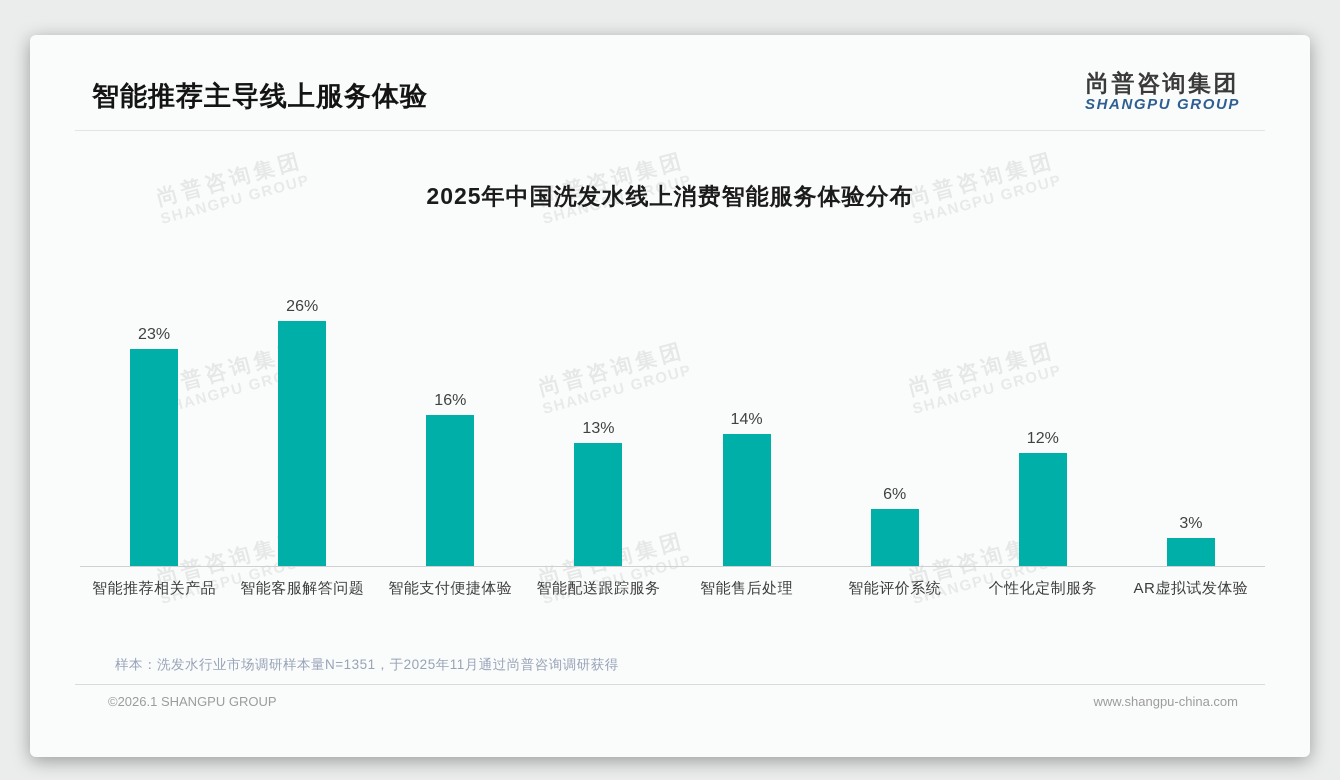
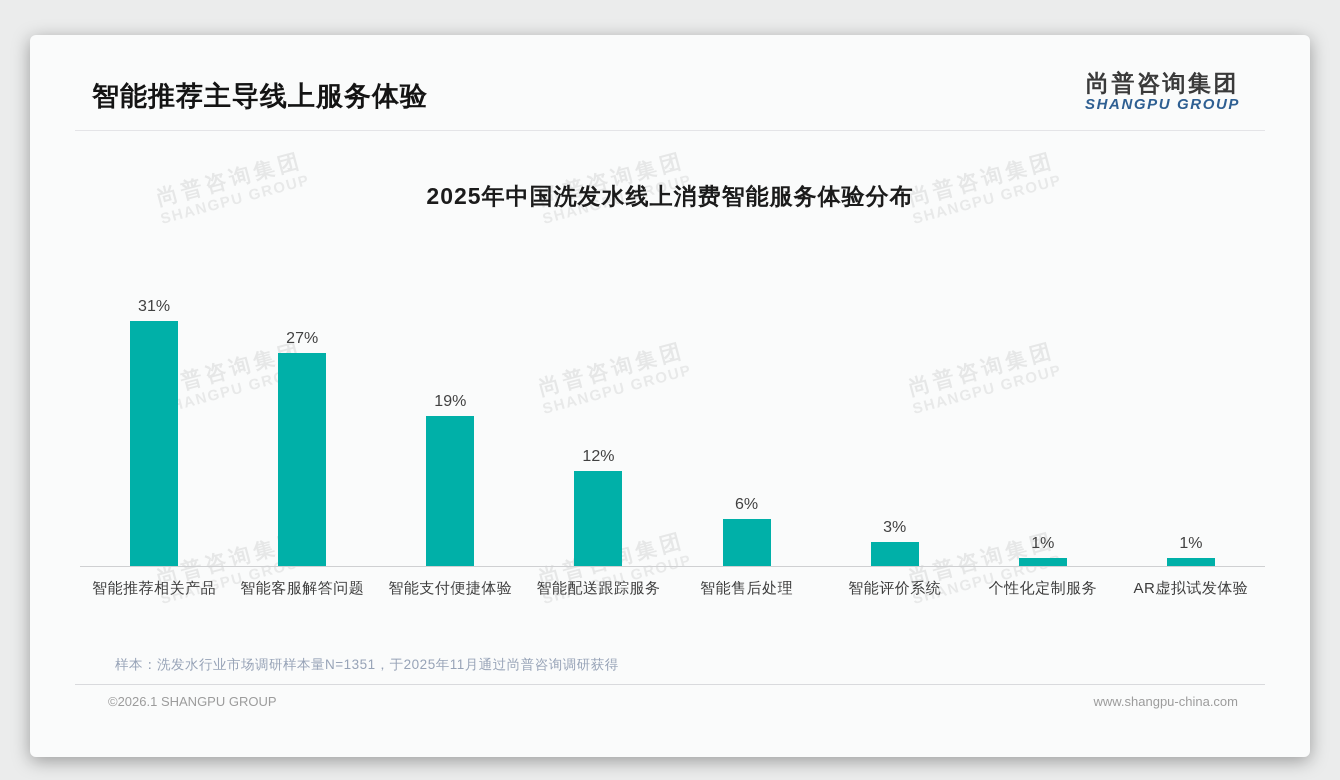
智能推荐相关产品: 23% -> 31%
智能客服解答问题: 26% -> 27%
智能支付便捷体验: 16% -> 19%
智能配送跟踪服务: 13% -> 12%
智能售后处理: 14% -> 6%
智能评价系统: 6% -> 3%
个性化定制服务: 12% -> 1%
AR虚拟试发体验: 3% -> 1%
